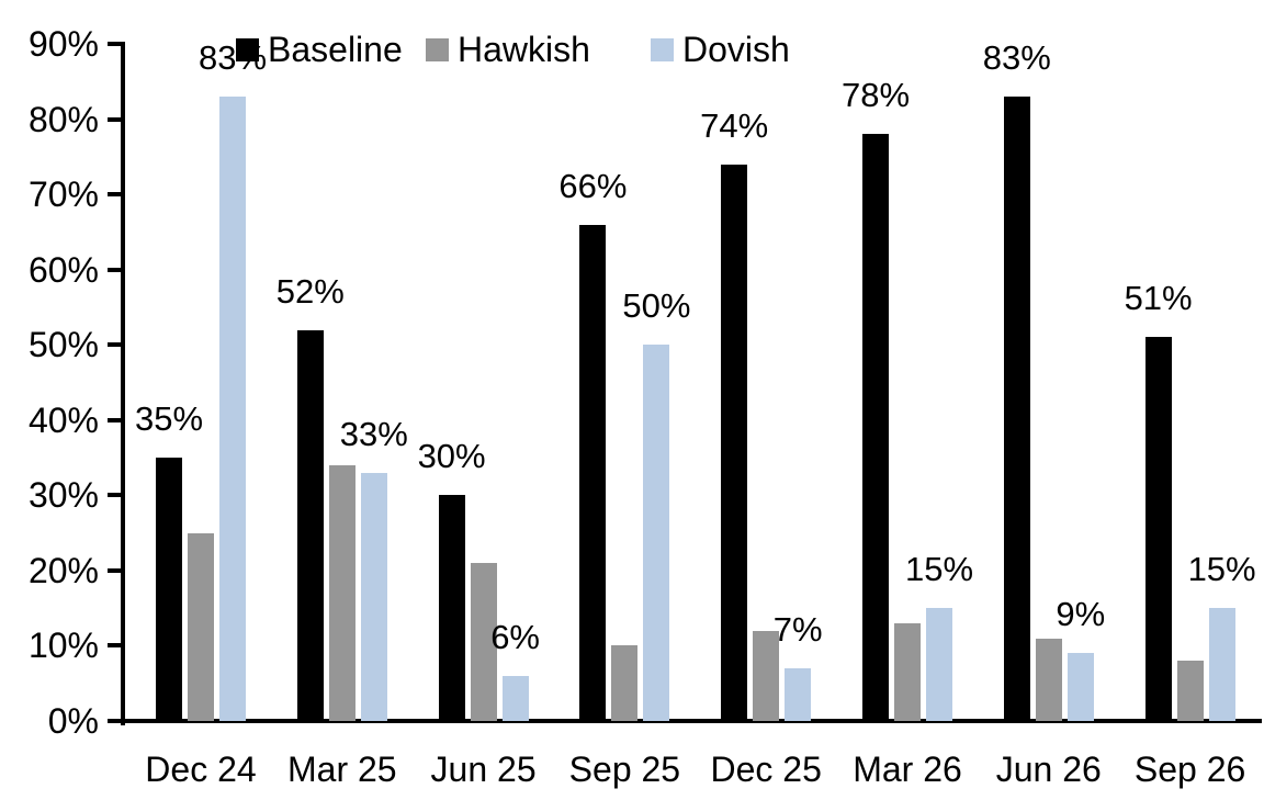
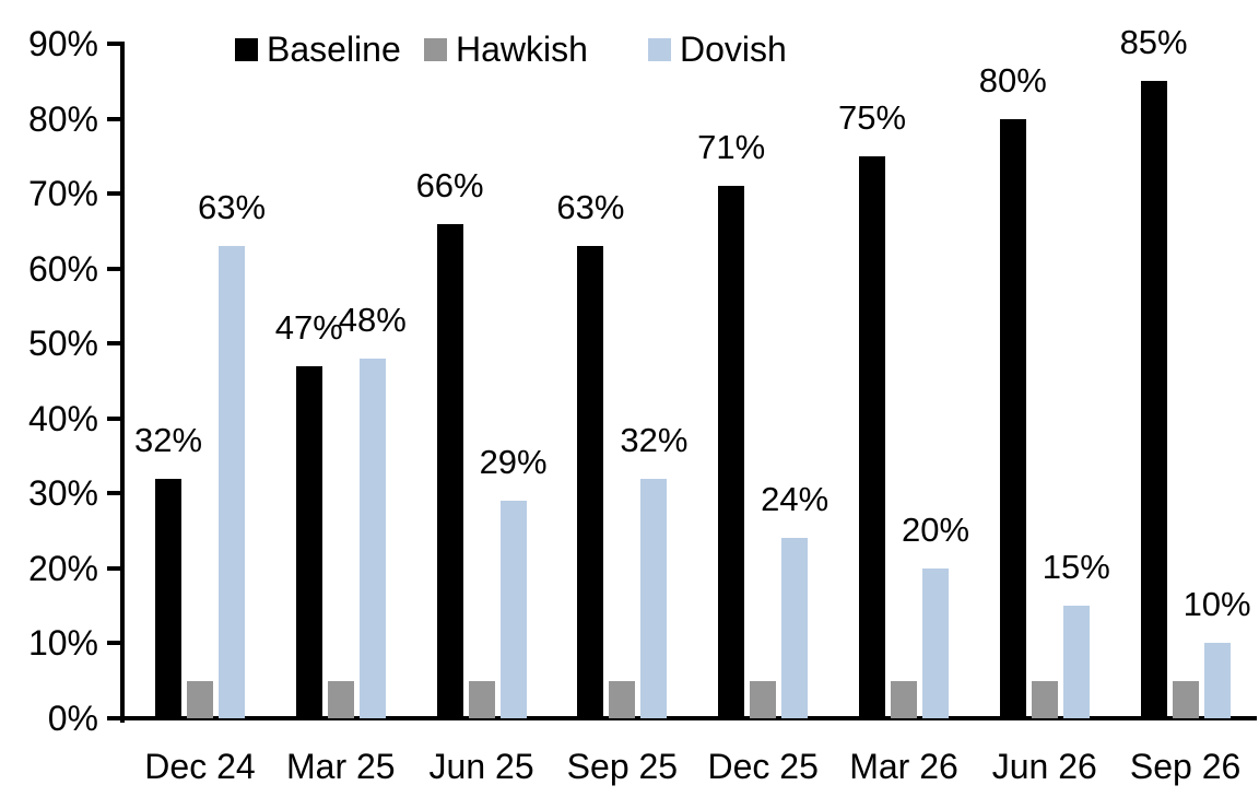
Baseline/Dec 24: 35% -> 32%
Hawkish/Dec 24: 25% -> 5%
Dovish/Dec 24: 83% -> 63%
Baseline/Mar 25: 52% -> 47%
Hawkish/Mar 25: 34% -> 5%
Dovish/Mar 25: 33% -> 48%
Baseline/Jun 25: 30% -> 66%
Hawkish/Jun 25: 21% -> 5%
Dovish/Jun 25: 6% -> 29%
Baseline/Sep 25: 66% -> 63%
Hawkish/Sep 25: 10% -> 5%
Dovish/Sep 25: 50% -> 32%
Baseline/Dec 25: 74% -> 71%
Hawkish/Dec 25: 12% -> 5%
Dovish/Dec 25: 7% -> 24%
Baseline/Mar 26: 78% -> 75%
Hawkish/Mar 26: 13% -> 5%
Dovish/Mar 26: 15% -> 20%
Baseline/Jun 26: 83% -> 80%
Hawkish/Jun 26: 11% -> 5%
Dovish/Jun 26: 9% -> 15%
Baseline/Sep 26: 51% -> 85%
Hawkish/Sep 26: 8% -> 5%
Dovish/Sep 26: 15% -> 10%
